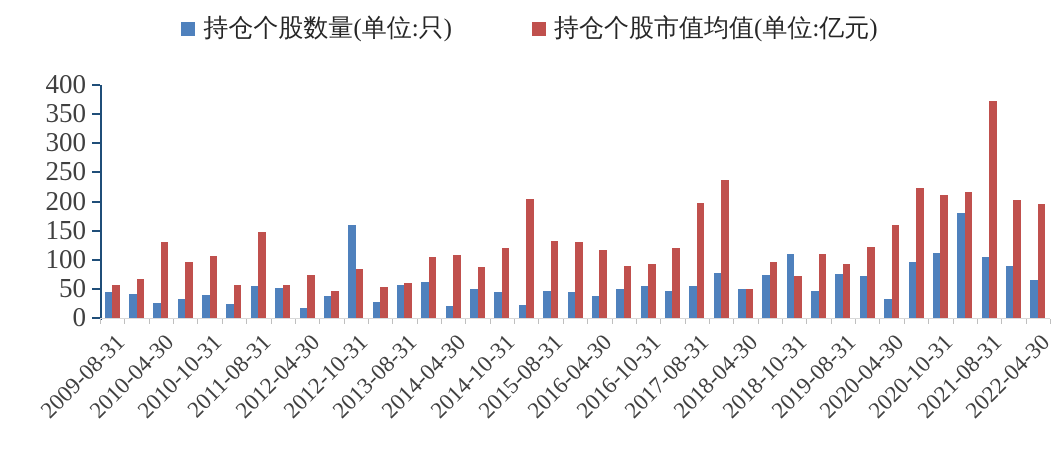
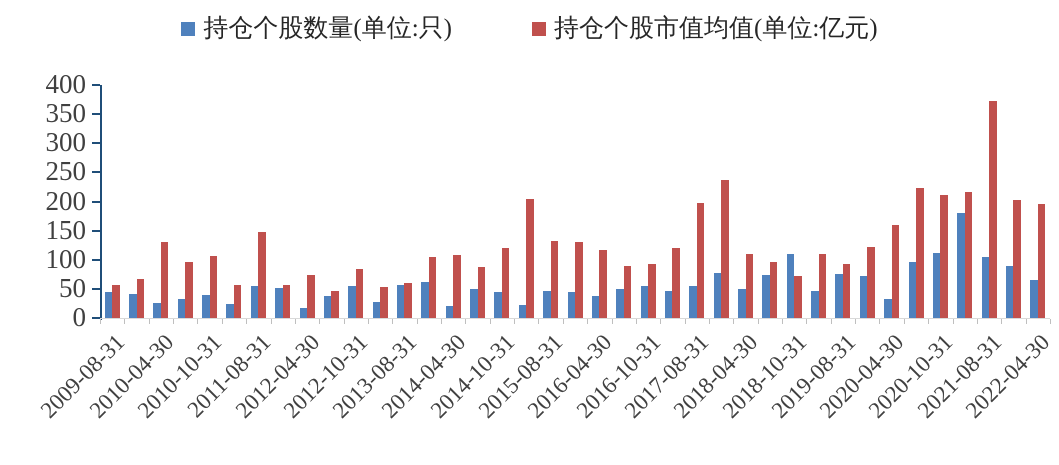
持仓个股数量(单位:只)/2012-10-31: 160 -> 60
持仓个股市值均值(单位:亿元)/2018-04-30: 50 -> 110
